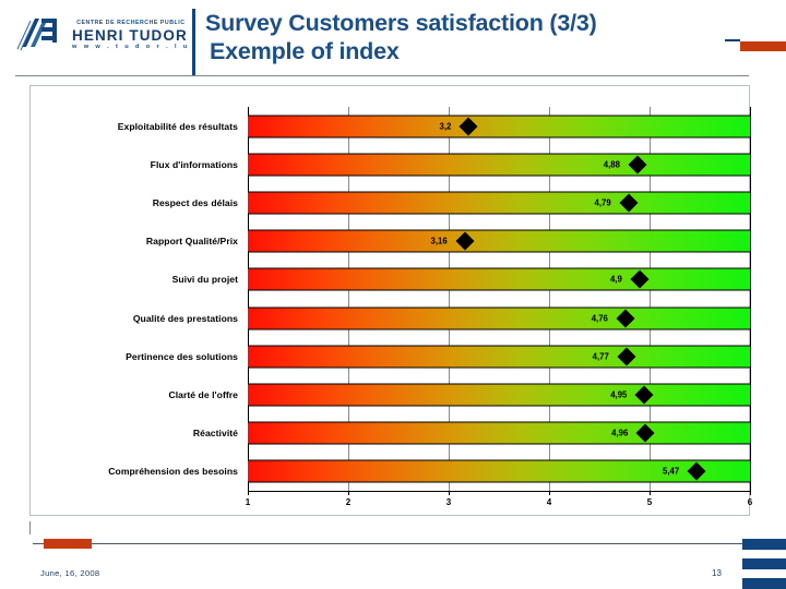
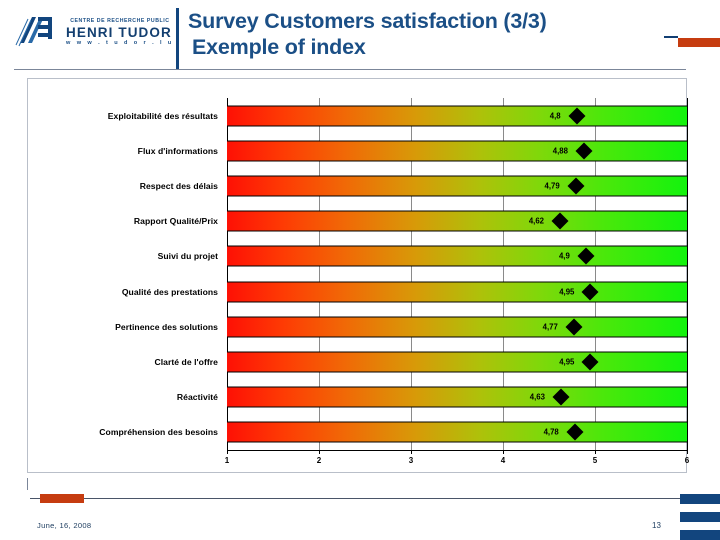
Exploitabilité des résultats: 3,2 -> 4,8
Rapport Qualité/Prix: 3,16 -> 4,62
Qualité des prestations: 4,76 -> 4,95
Réactivité: 4,96 -> 4,63
Compréhension des besoins: 5,47 -> 4,78
